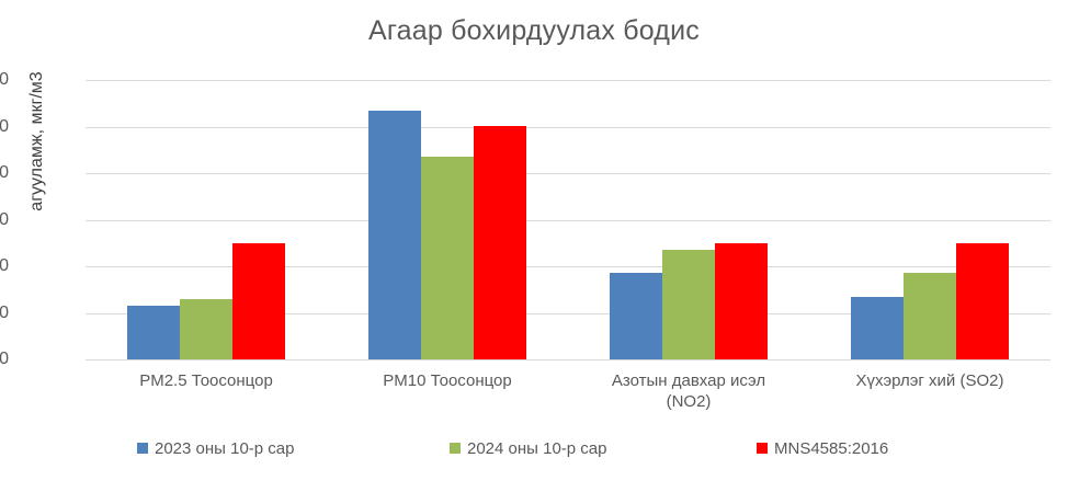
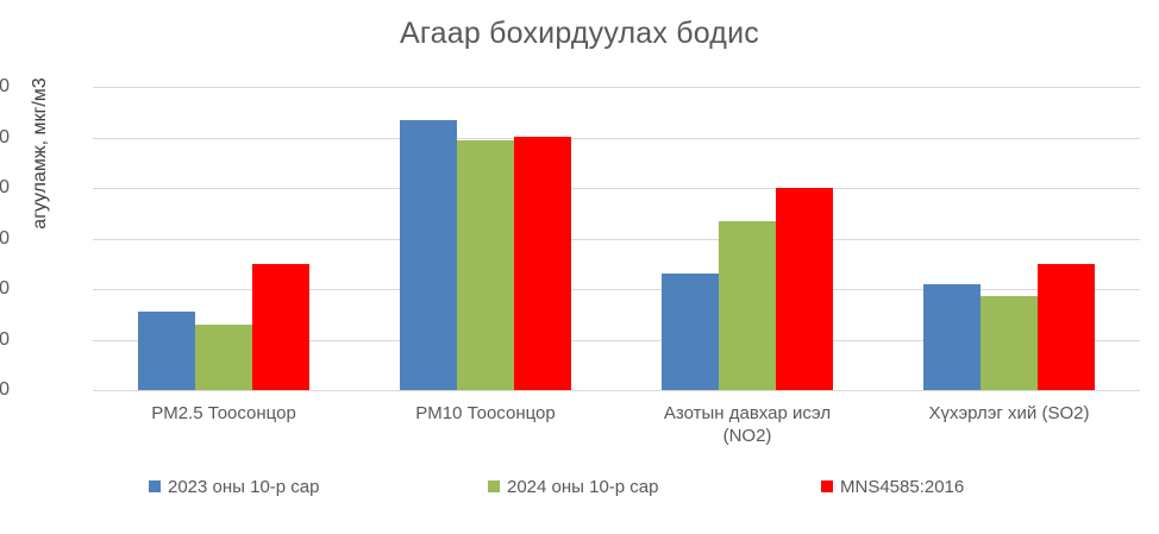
2023 оны 10-р сар/PM2.5 Тоосонцор: 23 -> 31
2024 оны 10-р сар/PM10 Тоосонцор: 87 -> 99
2023 оны 10-р сар/Азотын давхар исэл (NO2): 37 -> 46
2024 оны 10-р сар/Азотын давхар исэл (NO2): 47 -> 67
MNS4585:2016/Азотын давхар исэл (NO2): 50 -> 80
2023 оны 10-р сар/Хүхэрлэг хий (SO2): 27 -> 42
